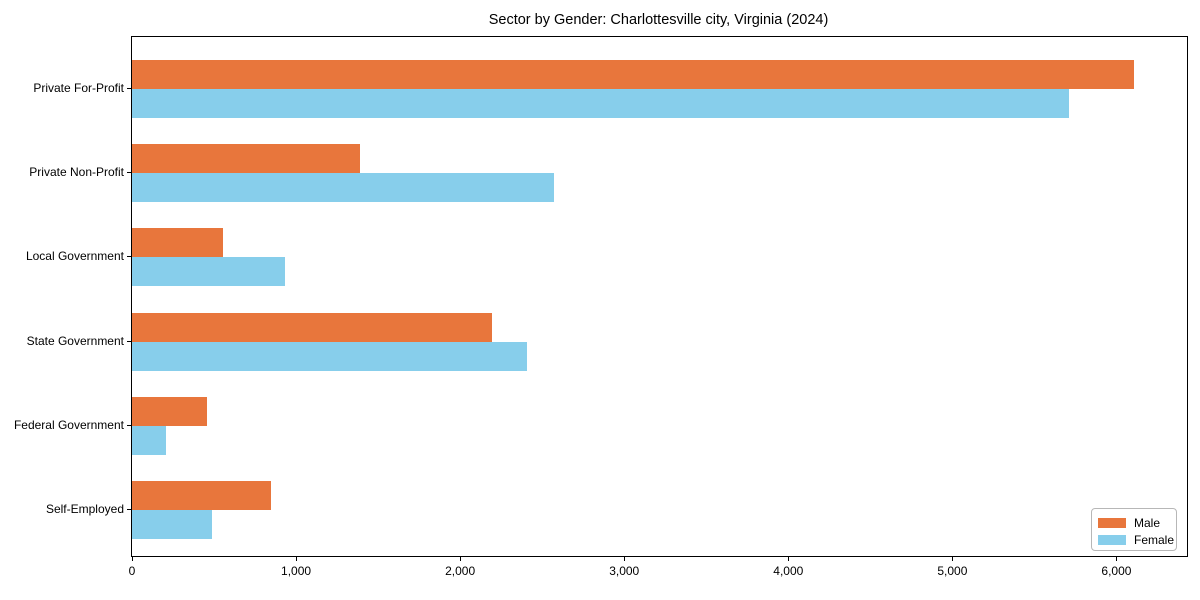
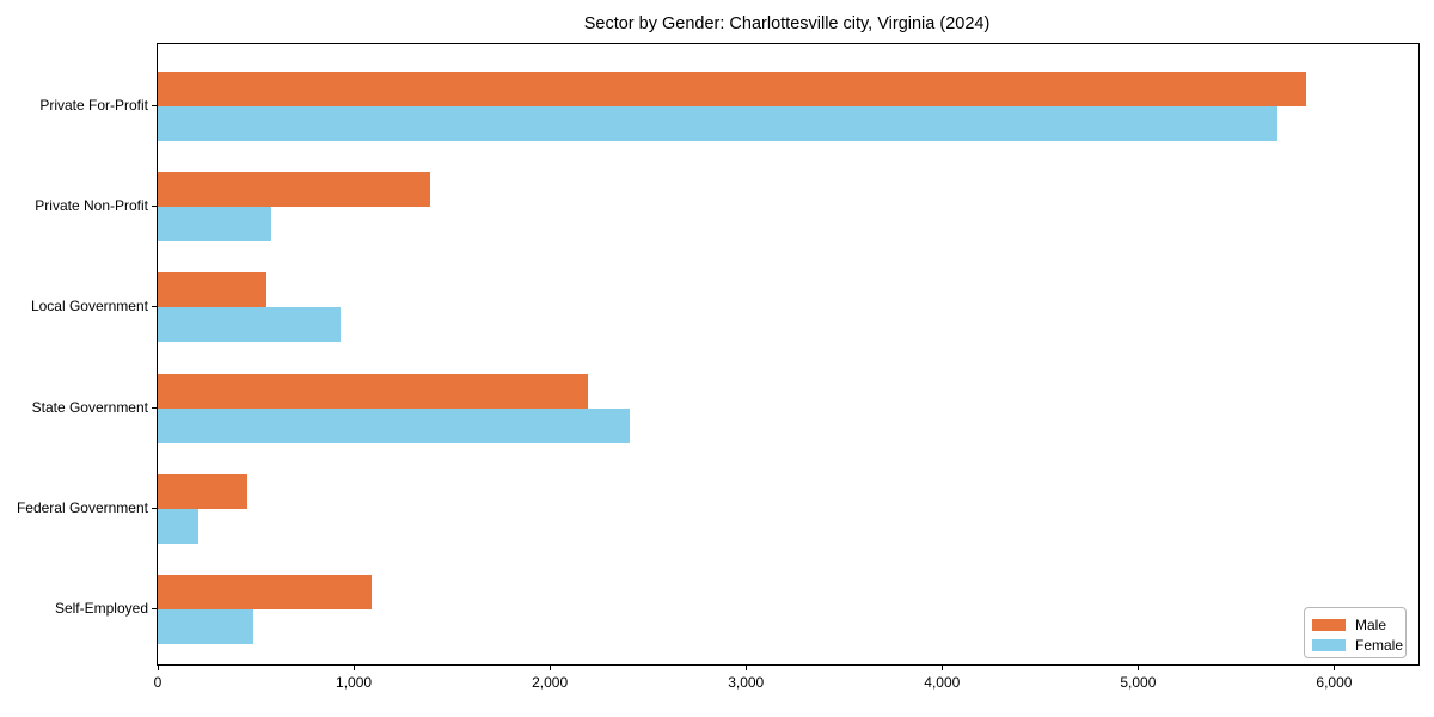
Male/Private For-Profit: 6110 -> 5860
Female/Private Non-Profit: 2580 -> 580
Male/Self-Employed: 850 -> 1090
